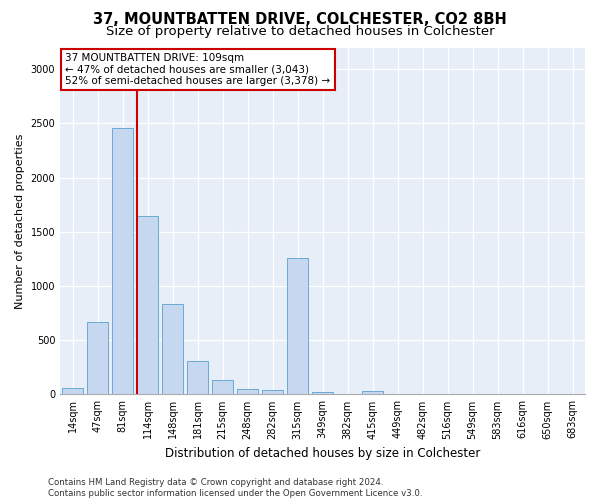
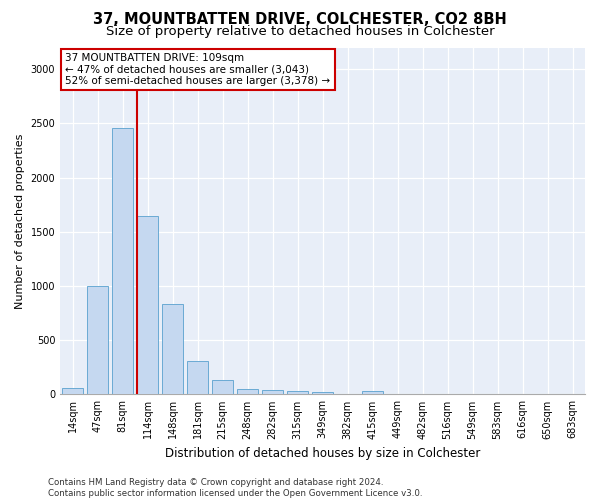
47sqm: 670 -> 1000
315sqm: 1260 -> 40
